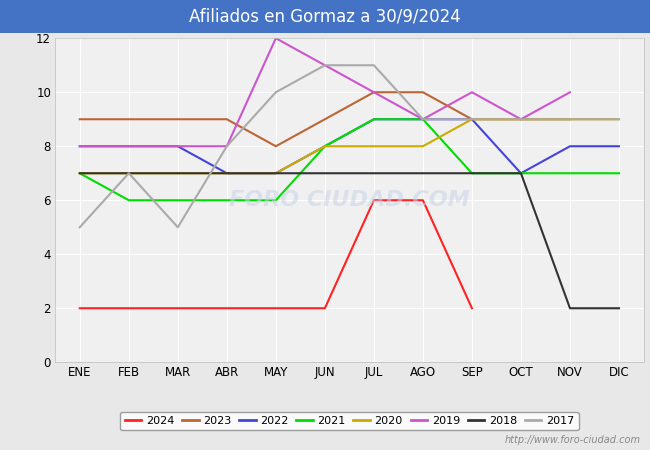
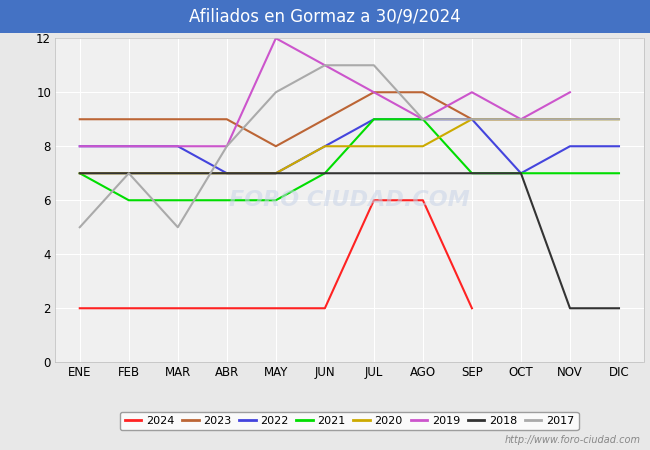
2021/JUN: 8 -> 7
